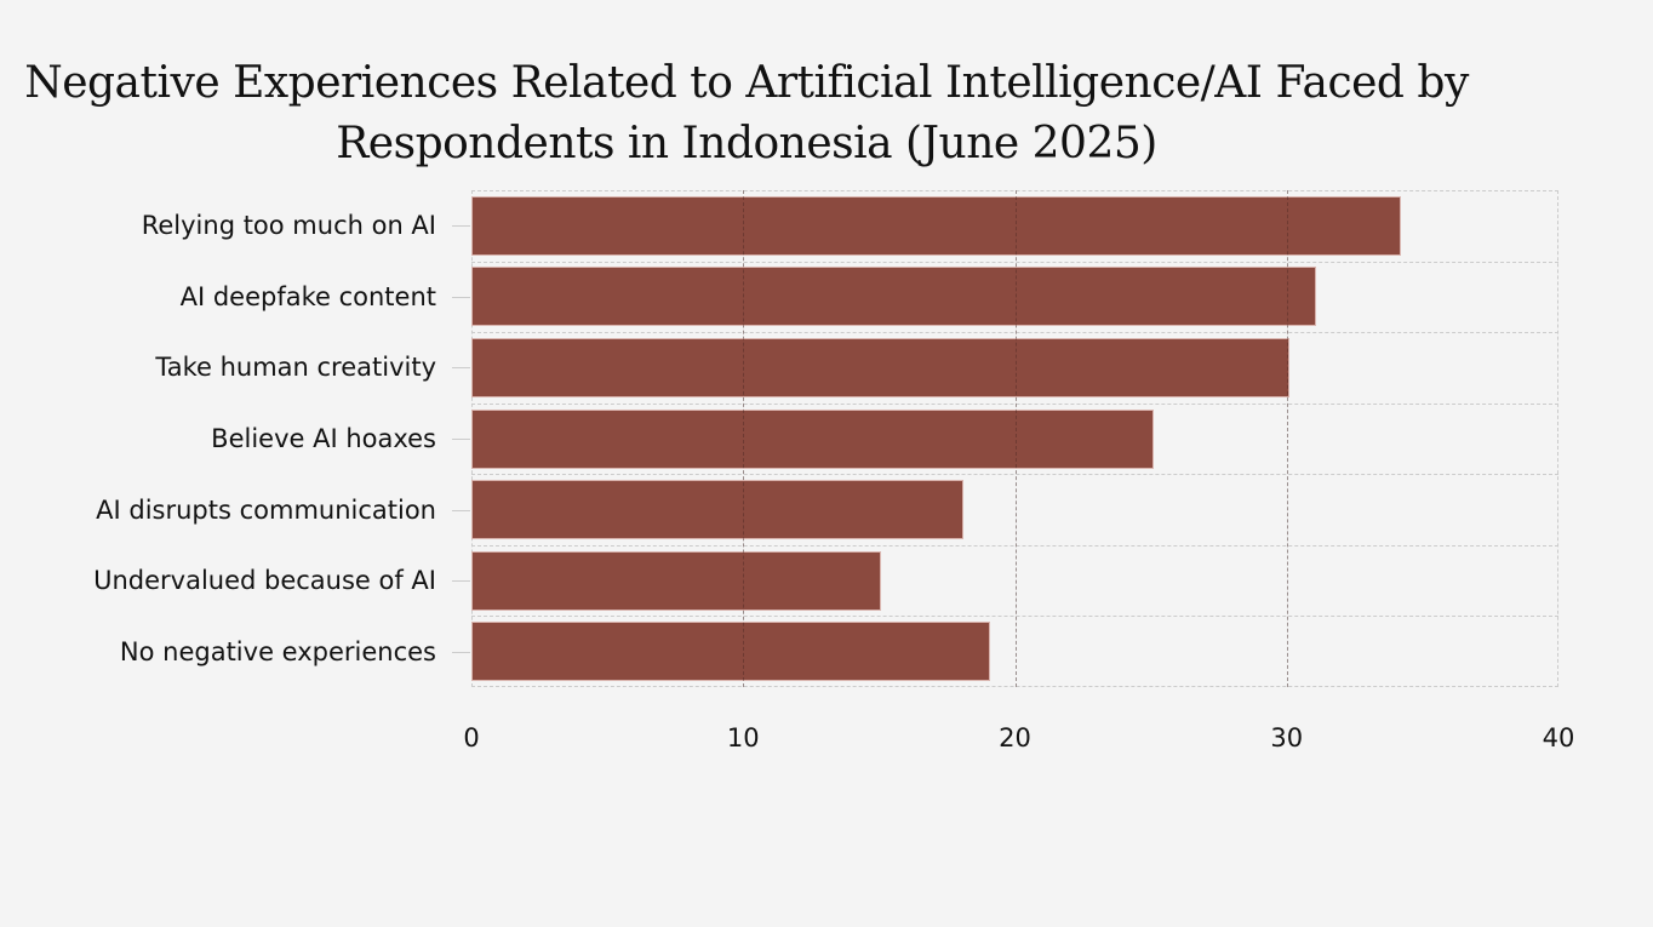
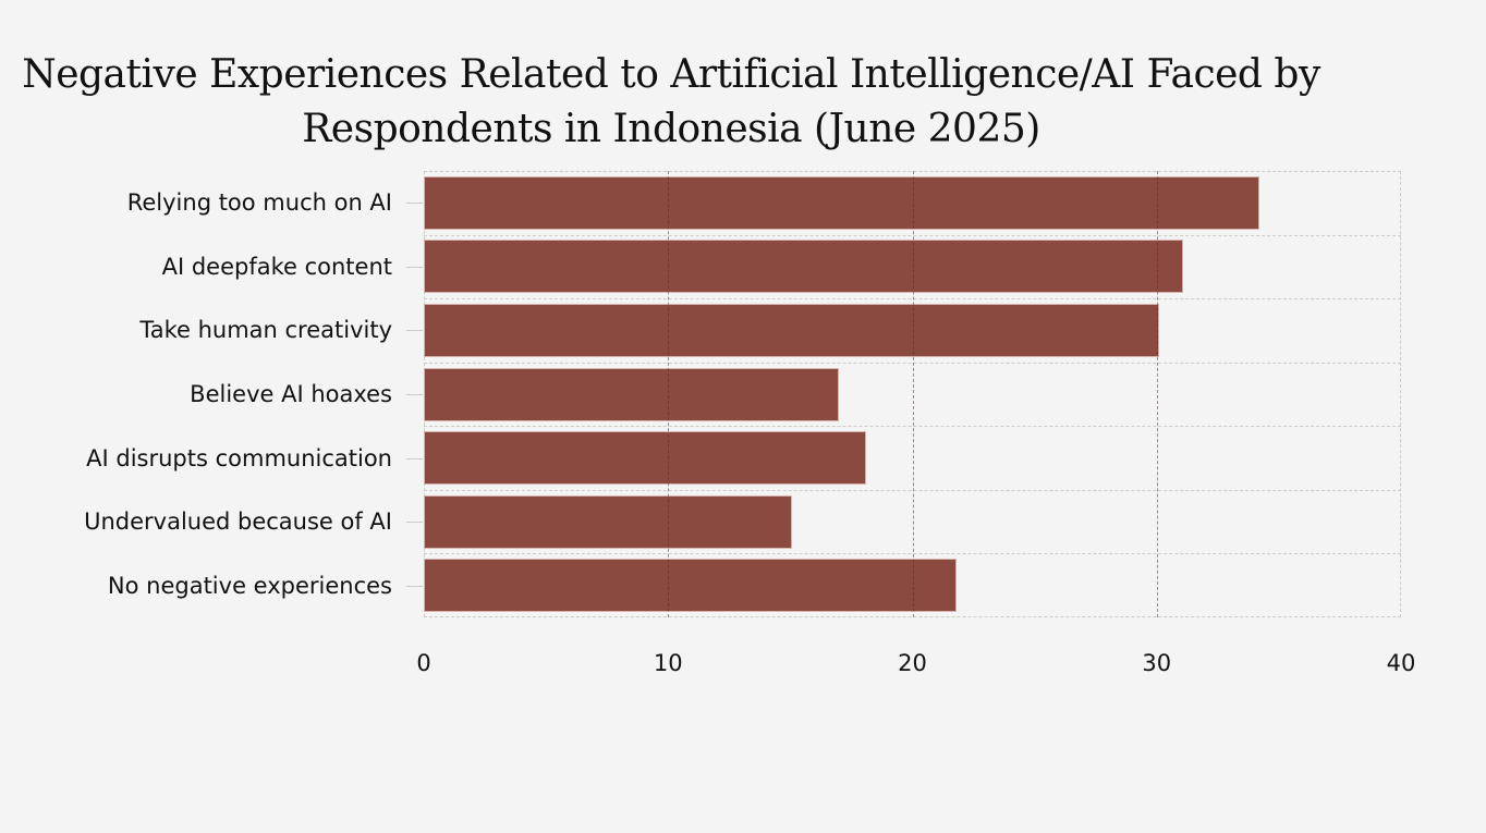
Believe AI hoaxes: 25.0 -> 16.9
No negative experiences: 19.0 -> 21.7
